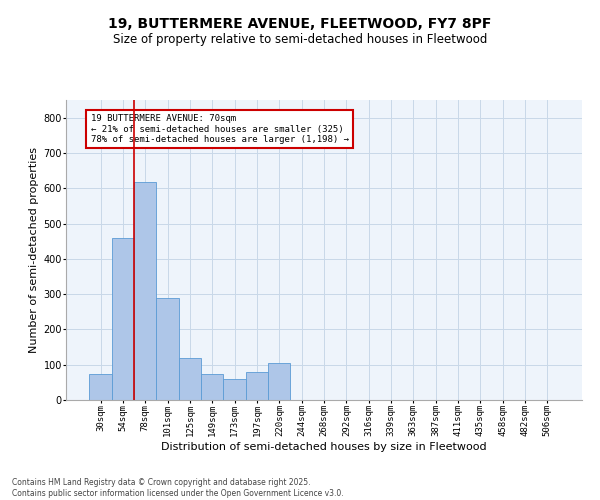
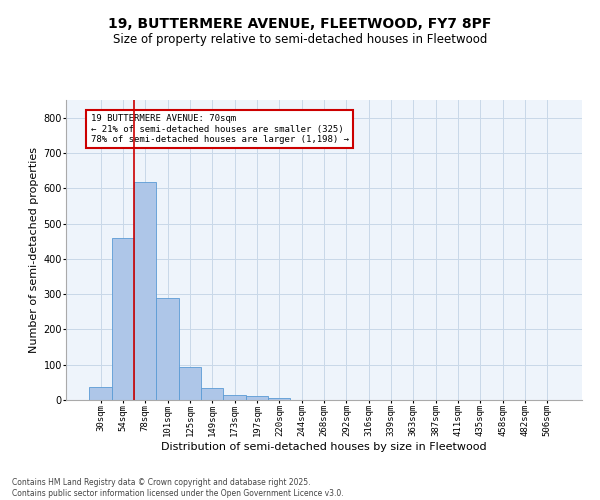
30sqm: 75 -> 38
125sqm: 120 -> 93
149sqm: 75 -> 33
173sqm: 60 -> 15
197sqm: 80 -> 10
220sqm: 105 -> 5
